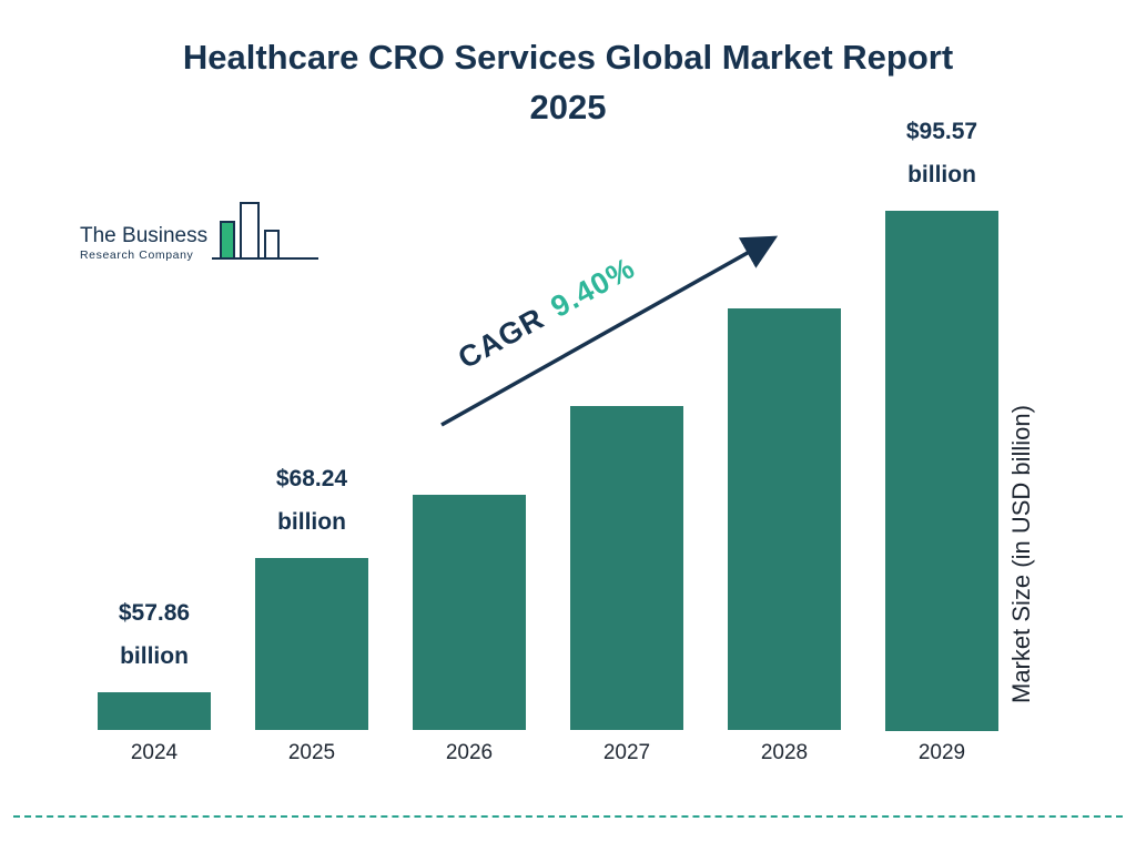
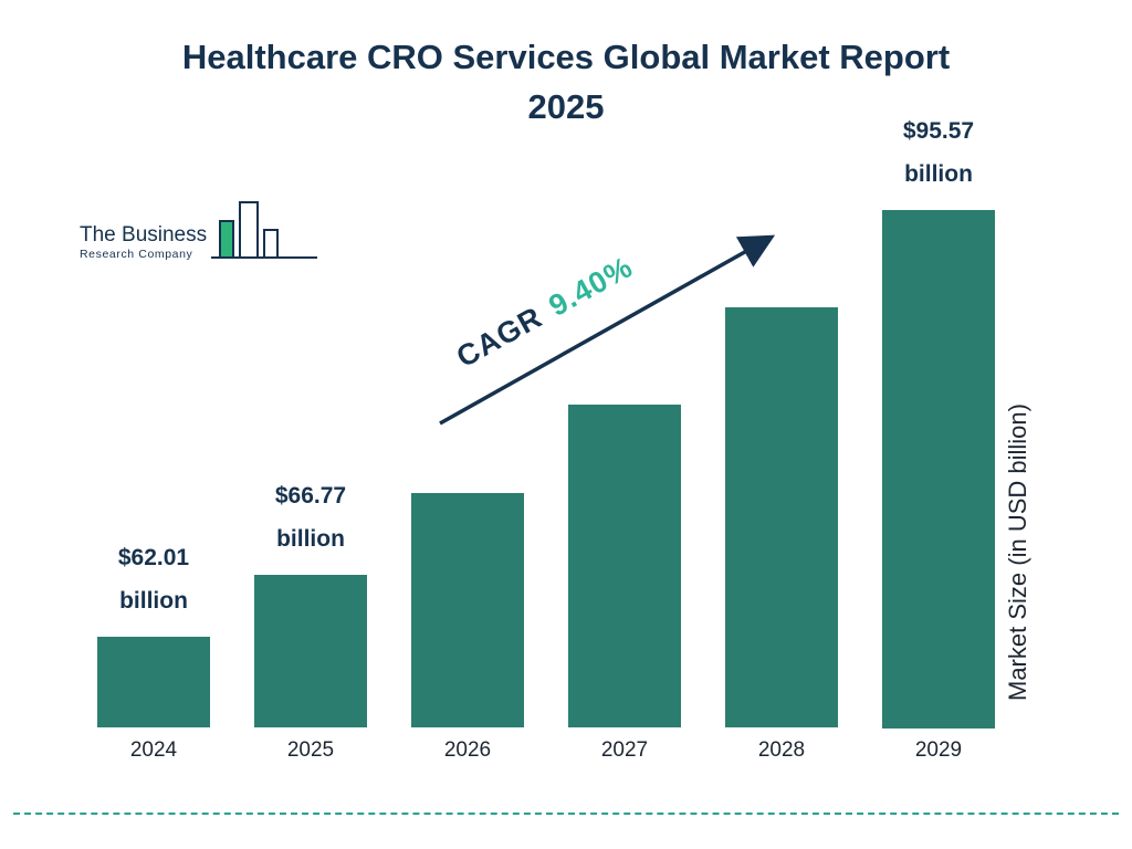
2024: $57.86 -> $62.01
2025: $68.24 -> $66.77
